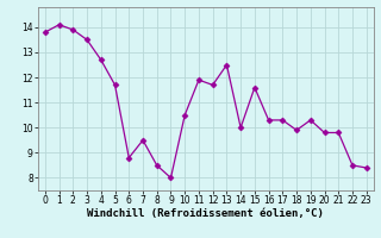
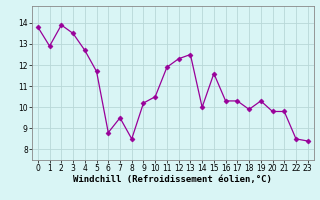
1: 14.1 -> 12.9
9: 8.0 -> 10.2
12: 11.7 -> 12.3
